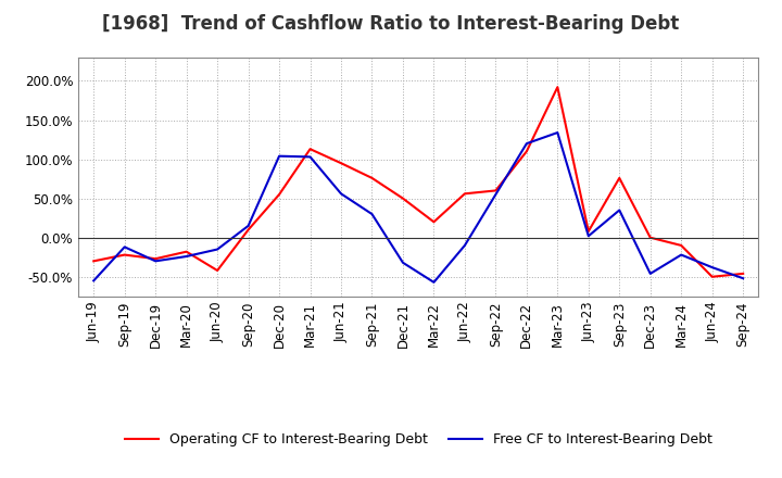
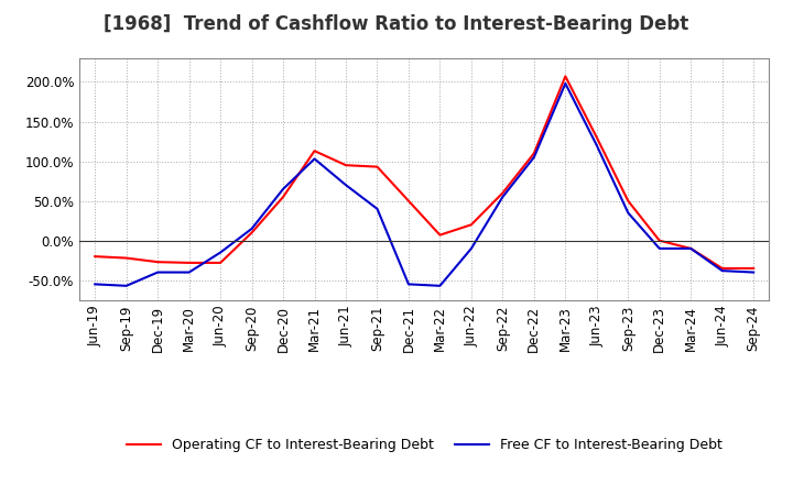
Operating CF to Interest-Bearing Debt/Jun-19: -30% -> -20%
Free CF to Interest-Bearing Debt/Sep-19: -12% -> -57%
Free CF to Interest-Bearing Debt/Dec-19: -30% -> -40%
Operating CF to Interest-Bearing Debt/Mar-20: -18% -> -28%
Free CF to Interest-Bearing Debt/Mar-20: -24% -> -40%
Operating CF to Interest-Bearing Debt/Jun-20: -42% -> -28%
Free CF to Interest-Bearing Debt/Dec-20: 104% -> 65%
Free CF to Interest-Bearing Debt/Jun-21: 56% -> 70%
Operating CF to Interest-Bearing Debt/Sep-21: 76% -> 93%
Free CF to Interest-Bearing Debt/Sep-21: 30% -> 40%
Free CF to Interest-Bearing Debt/Dec-21: -32% -> -55%
Operating CF to Interest-Bearing Debt/Mar-22: 20% -> 7%
Operating CF to Interest-Bearing Debt/Jun-22: 56% -> 20%
Free CF to Interest-Bearing Debt/Dec-22: 120% -> 105%
Operating CF to Interest-Bearing Debt/Mar-23: 192% -> 207%
Free CF to Interest-Bearing Debt/Mar-23: 134% -> 198%
Operating CF to Interest-Bearing Debt/Jun-23: 8% -> 130%
Free CF to Interest-Bearing Debt/Jun-23: 2% -> 120%
Operating CF to Interest-Bearing Debt/Sep-23: 76% -> 50%
Free CF to Interest-Bearing Debt/Dec-23: -46% -> -10%
Free CF to Interest-Bearing Debt/Mar-24: -22% -> -10%
Operating CF to Interest-Bearing Debt/Jun-24: -50% -> -35%
Operating CF to Interest-Bearing Debt/Sep-24: -46% -> -35%
Free CF to Interest-Bearing Debt/Sep-24: -52% -> -40%
